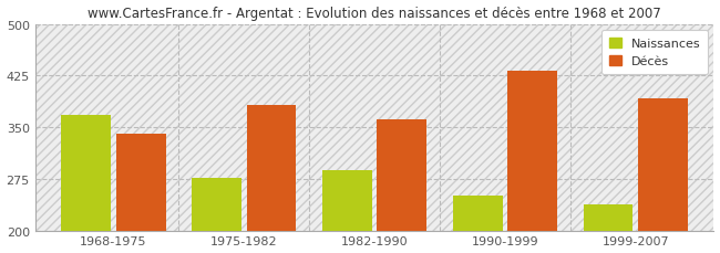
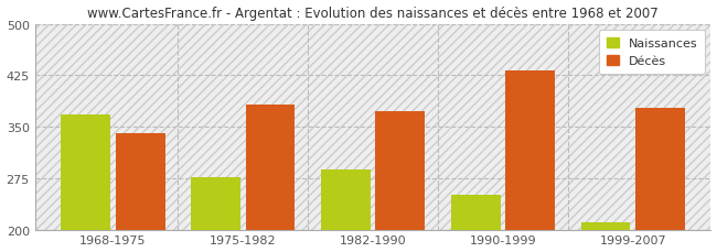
Décès/1982-1990: 362 -> 373
Naissances/1999-2007: 238 -> 210
Décès/1999-2007: 392 -> 378
